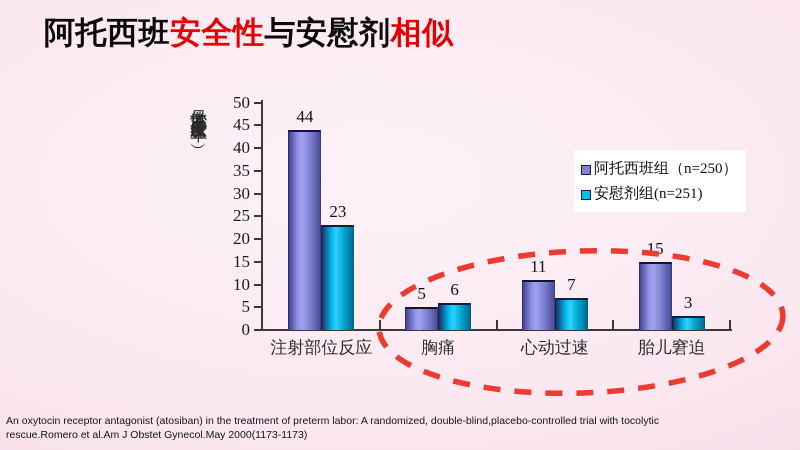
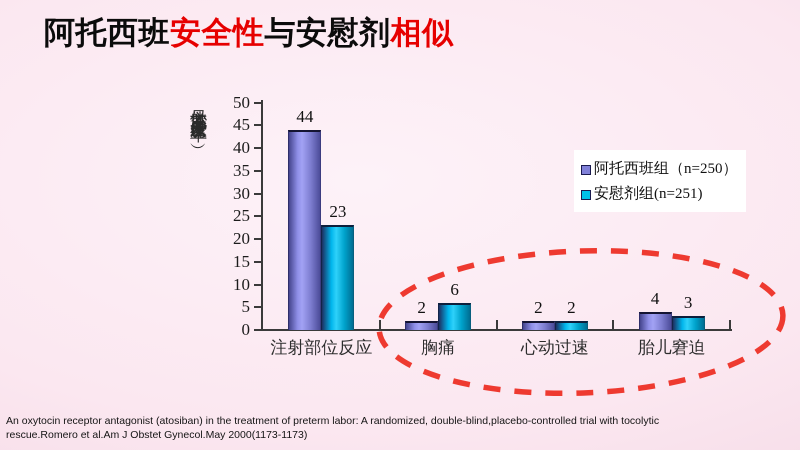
阿托西班组（n=250）/胸痛: 5 -> 2
阿托西班组（n=250）/心动过速: 11 -> 2
安慰剂组(n=251)/心动过速: 7 -> 2
阿托西班组（n=250）/胎儿窘迫: 15 -> 4
